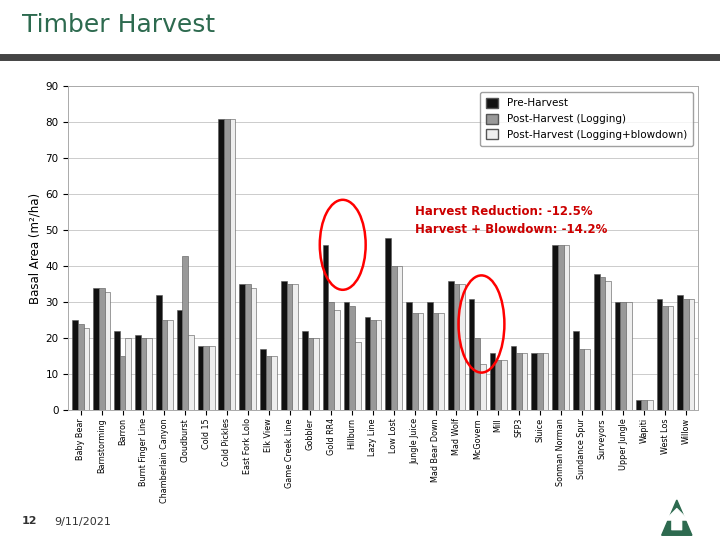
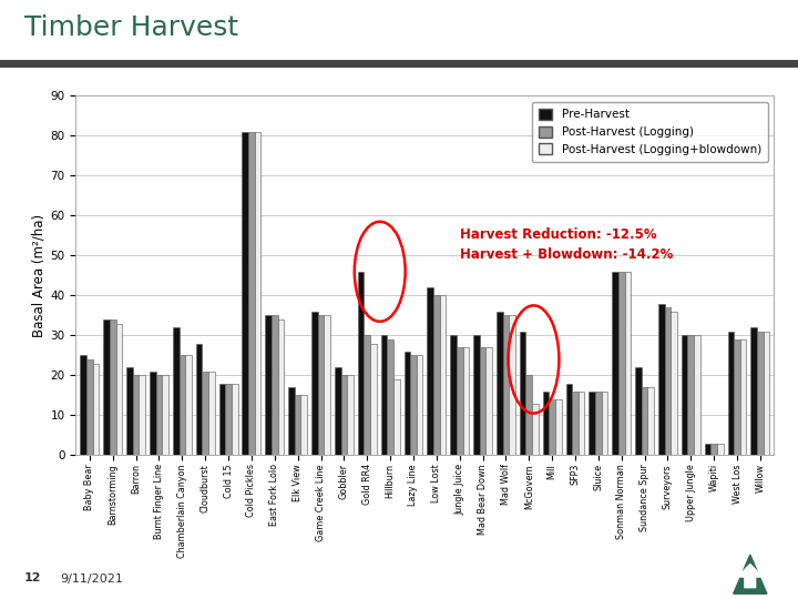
Post-Harvest (Logging)/Barron: 15 -> 20
Post-Harvest (Logging)/Cloudburst: 43 -> 21
Pre-Harvest/Low Lost: 48 -> 42
